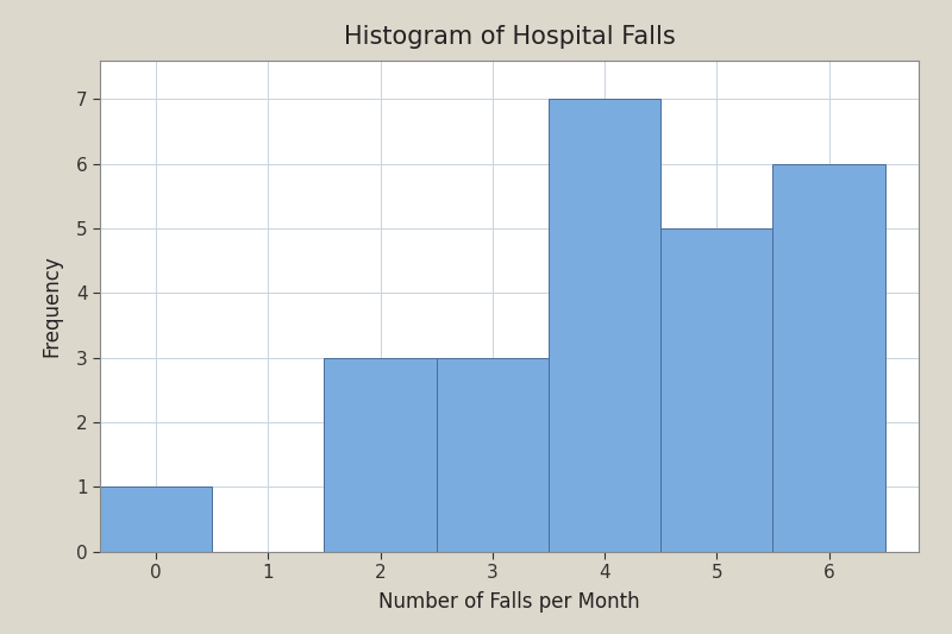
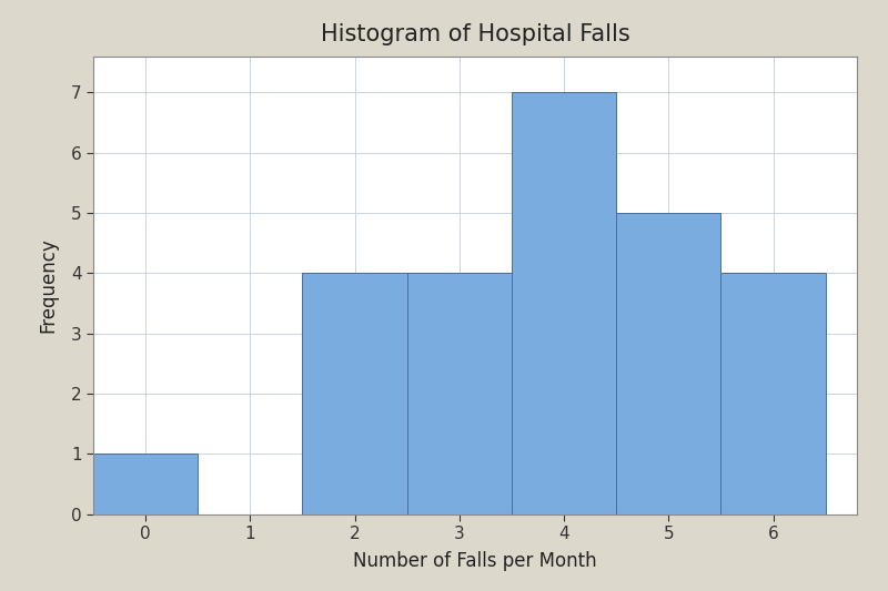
2: 3 -> 4
3: 3 -> 4
6: 6 -> 4
